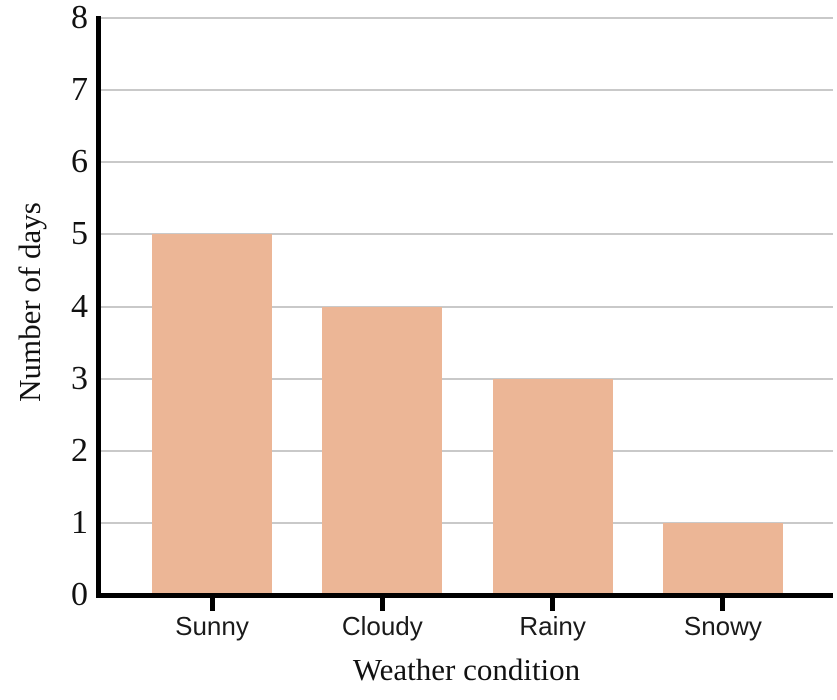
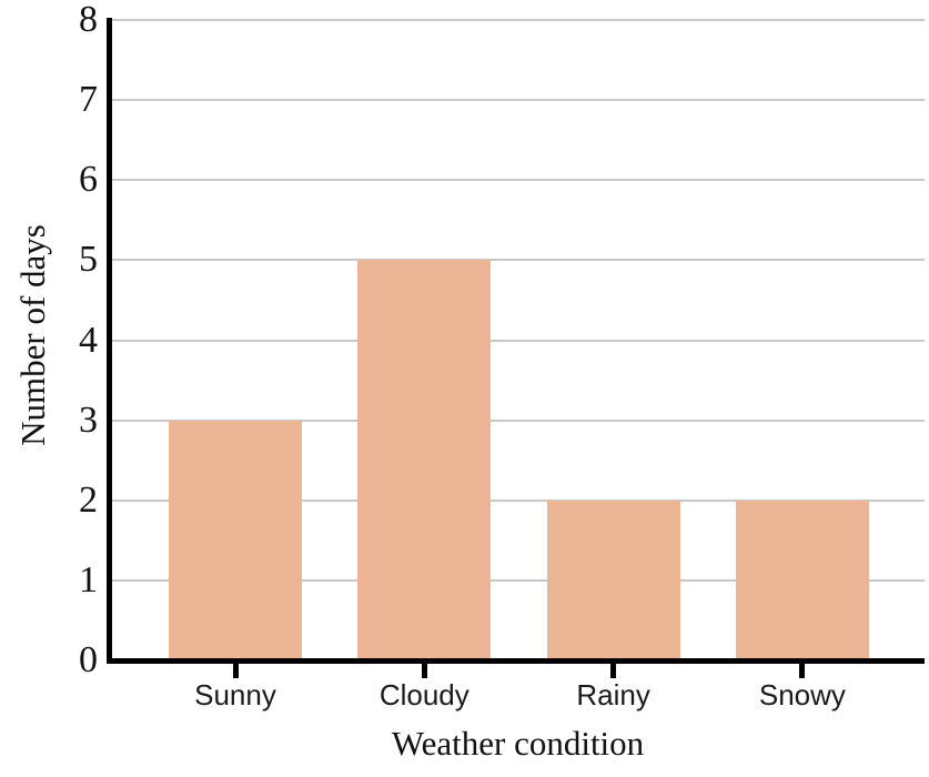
Sunny: 5 -> 3
Cloudy: 4 -> 5
Rainy: 3 -> 2
Snowy: 1 -> 2
